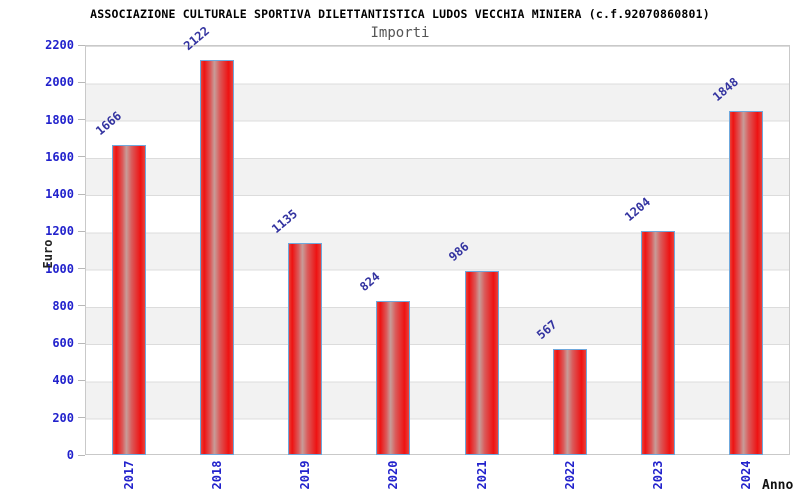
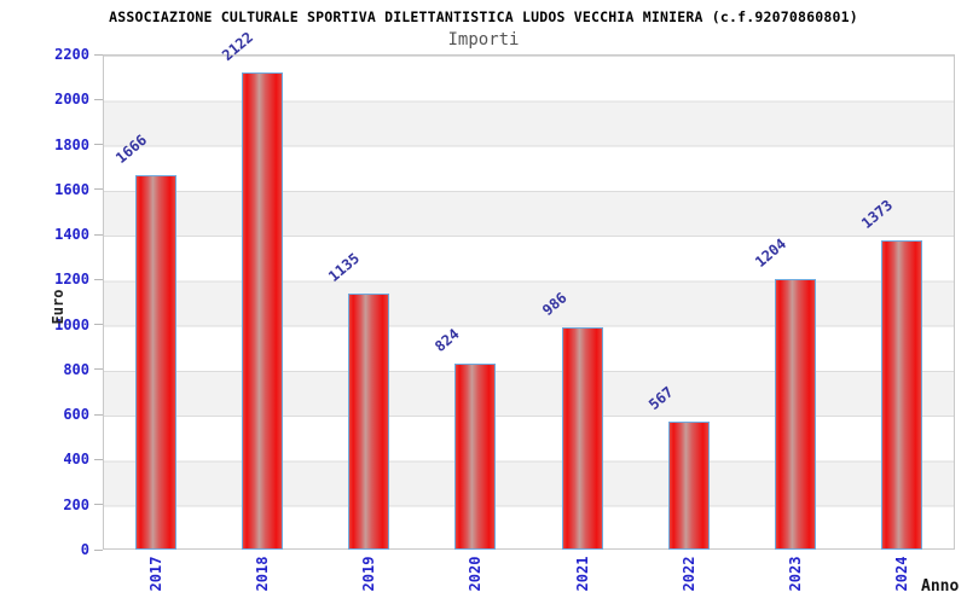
2024: 1848 -> 1373
